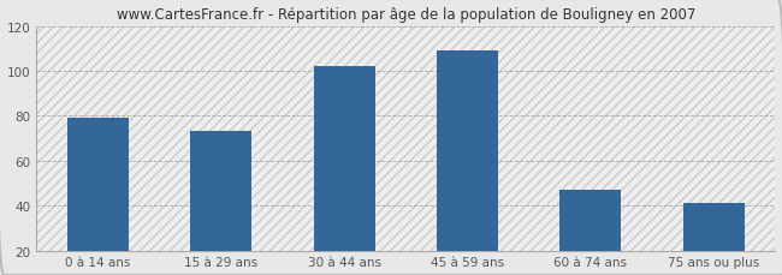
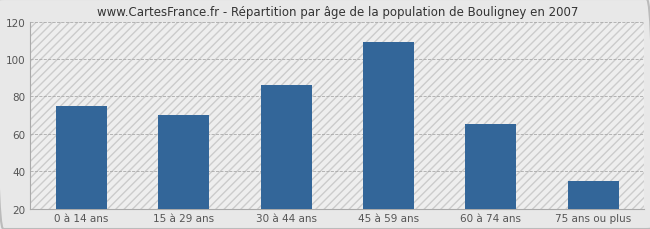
0 à 14 ans: 79 -> 75
15 à 29 ans: 73 -> 70
30 à 44 ans: 102 -> 86
60 à 74 ans: 47 -> 65
75 ans ou plus: 41 -> 35
